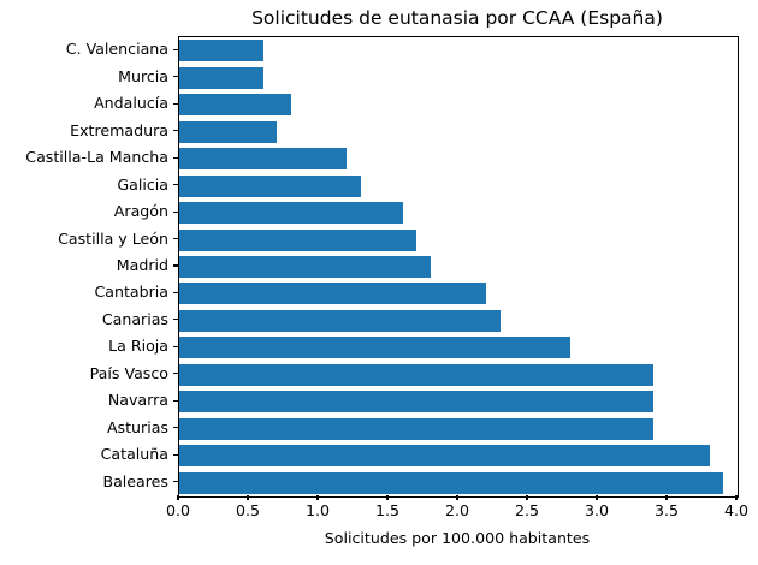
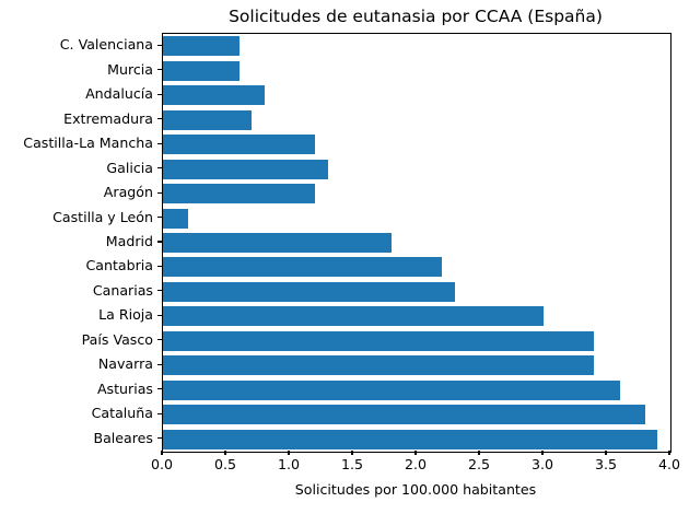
Aragón: 1.6 -> 1.2
Castilla y León: 1.7 -> 0.2
La Rioja: 2.8 -> 3.0
Asturias: 3.4 -> 3.6
